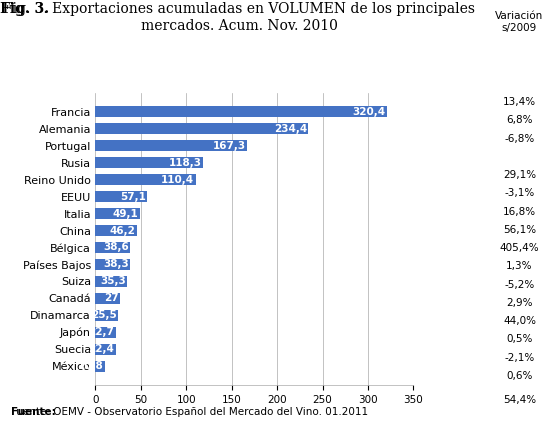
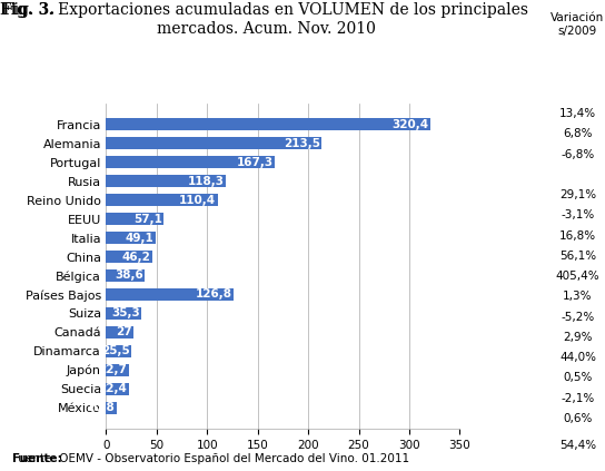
Alemania: 234,4 -> 213,5
Países Bajos: 38,3 -> 126,8
